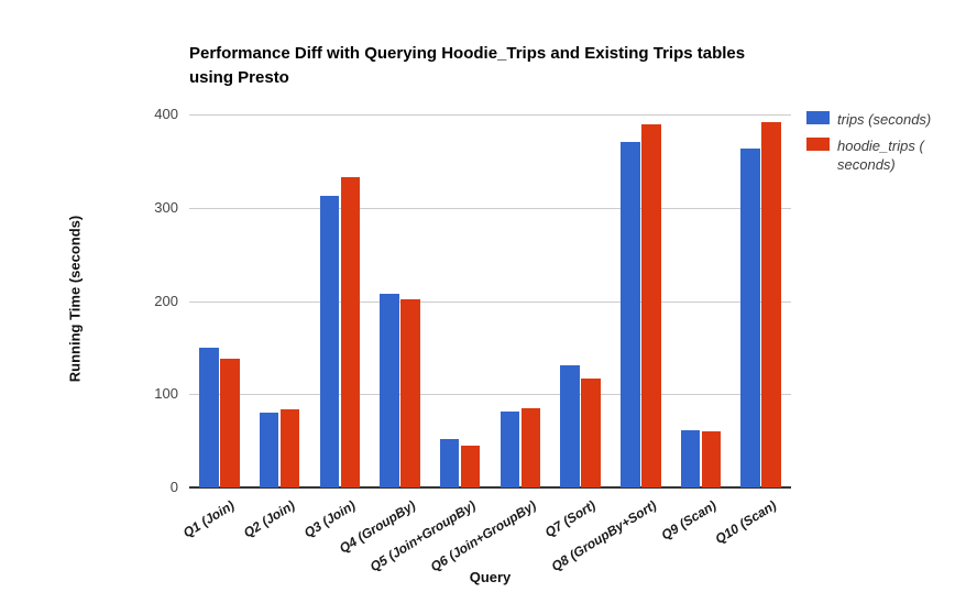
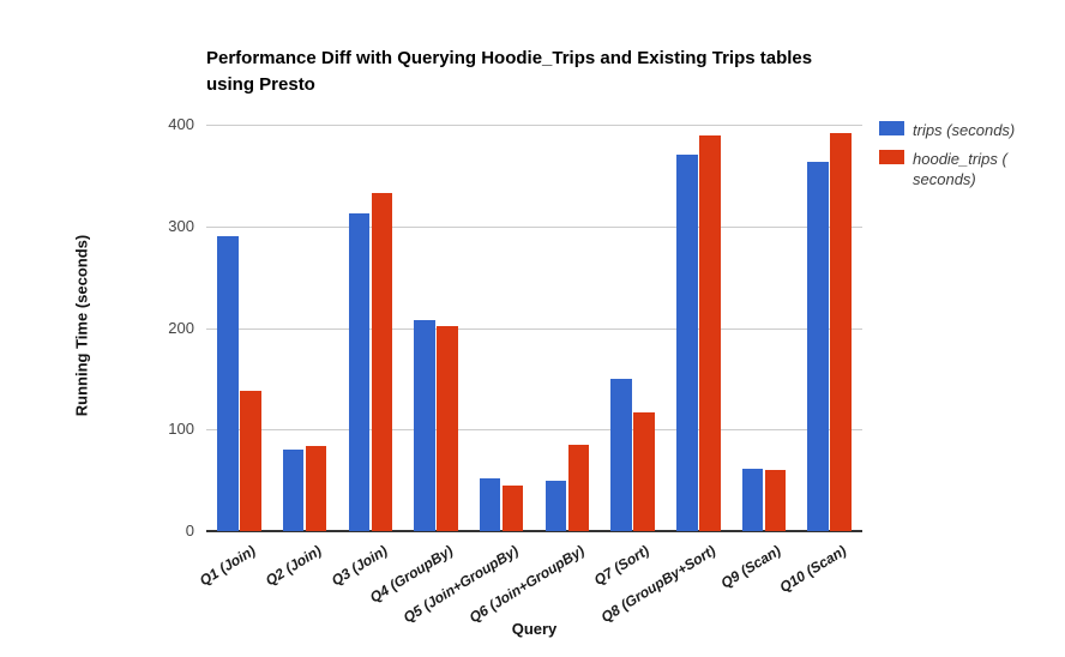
trips (seconds)/Q1 (Join): 150 -> 290
trips (seconds)/Q6 (Join+GroupBy): 80 -> 50
trips (seconds)/Q7 (Sort): 130 -> 150
